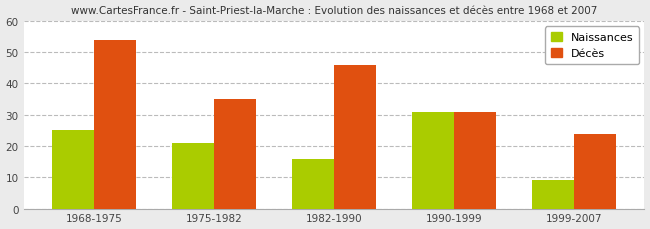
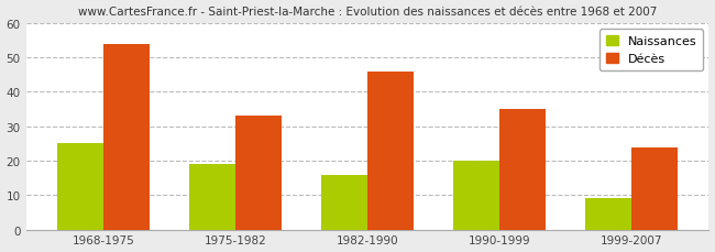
Naissances/1975-1982: 21 -> 19
Décès/1975-1982: 35 -> 33
Naissances/1990-1999: 31 -> 20
Décès/1990-1999: 31 -> 35
